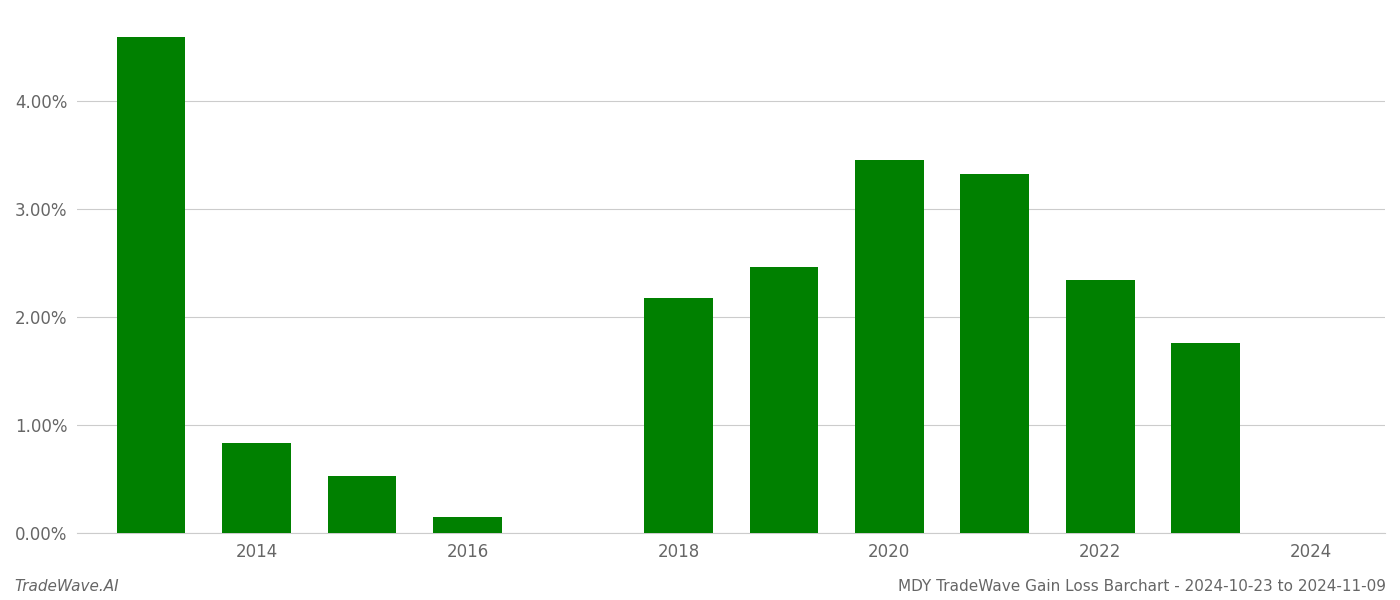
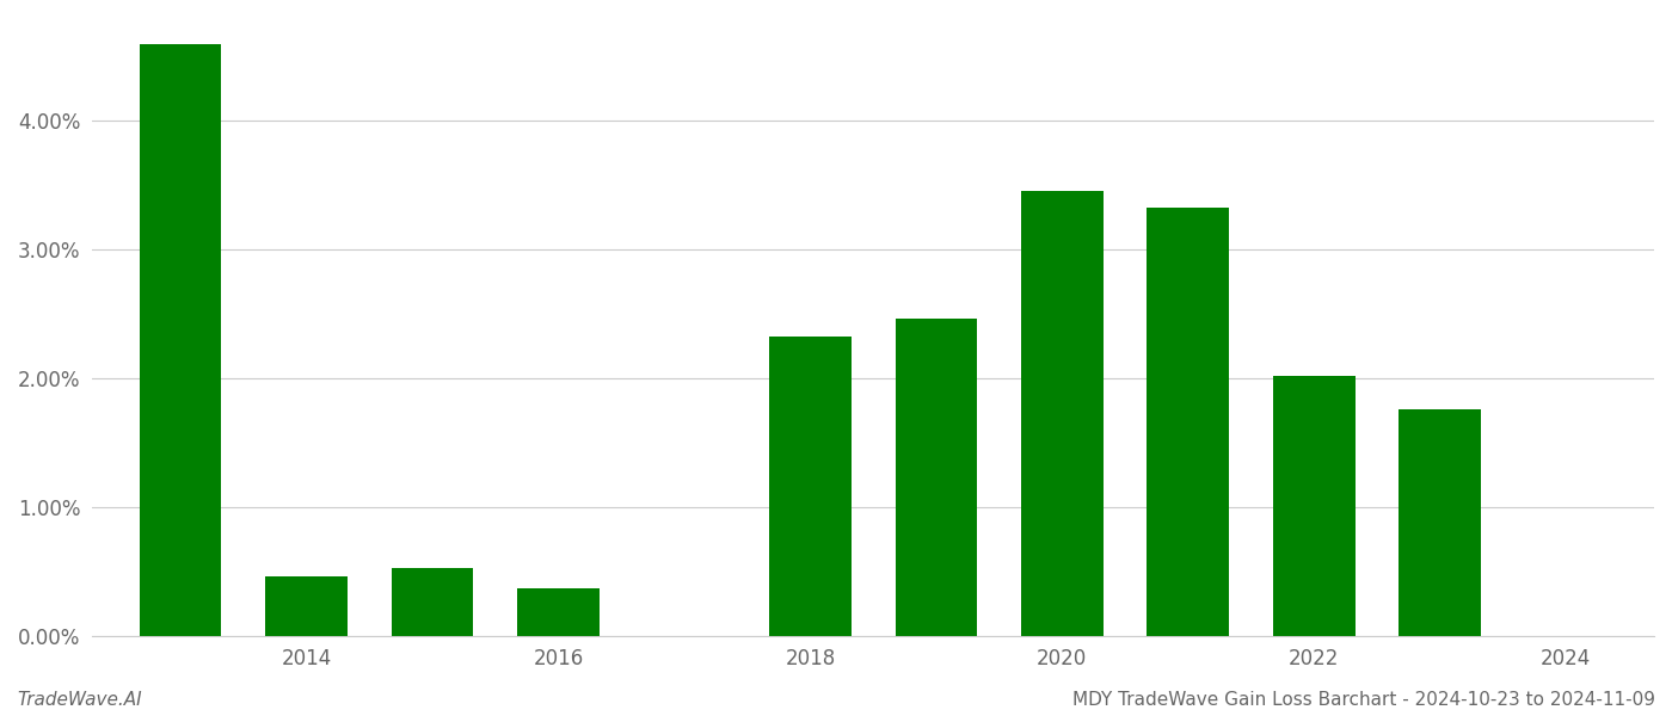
2014: 0.84% -> 0.47%
2016: 0.15% -> 0.37%
2018: 2.18% -> 2.33%
2022: 2.35% -> 2.02%
